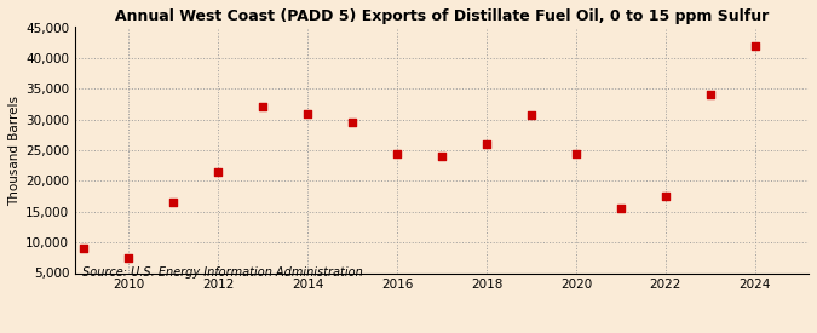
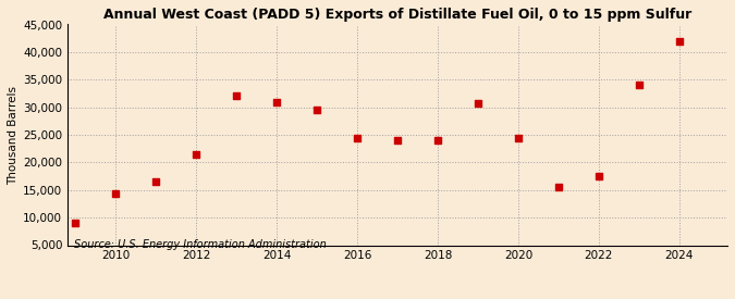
2010: 7,500 -> 14,400
2018: 26,000 -> 24,000
